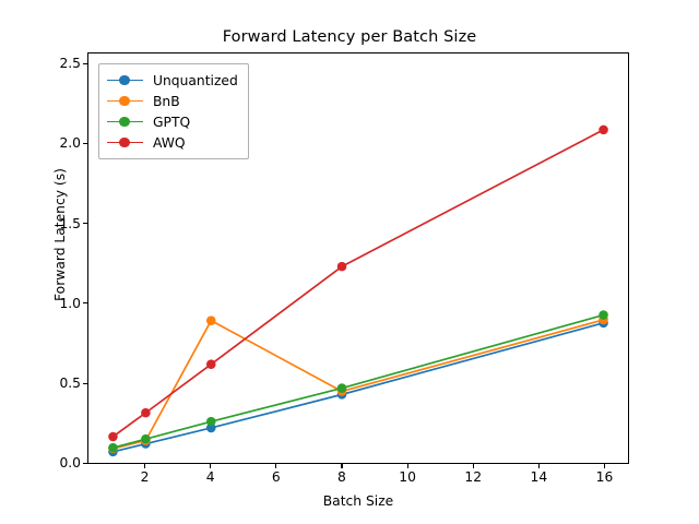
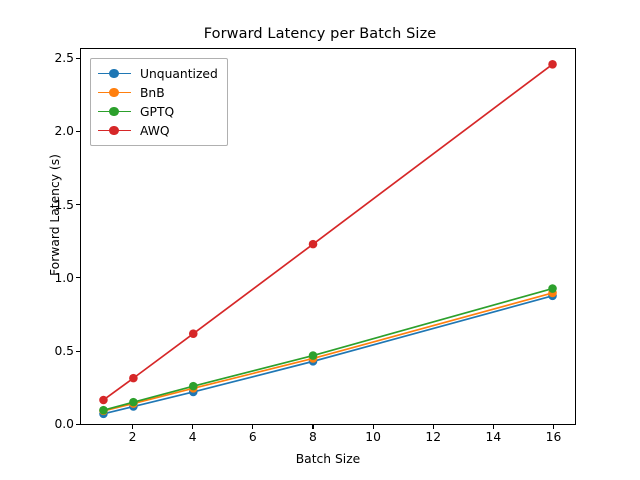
BnB/4: 0.89 -> 0.24
AWQ/16: 2.09 -> 2.46
